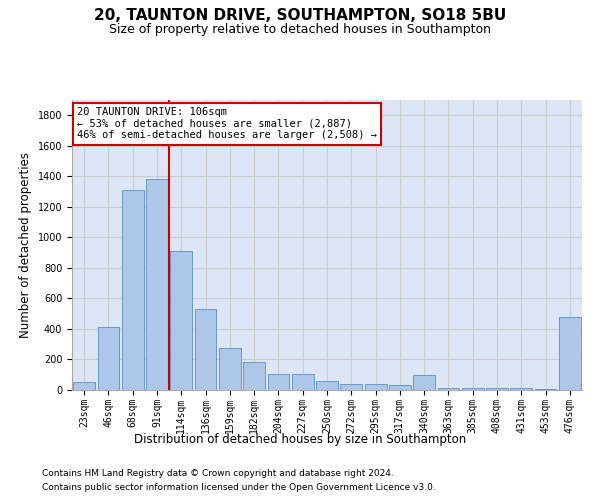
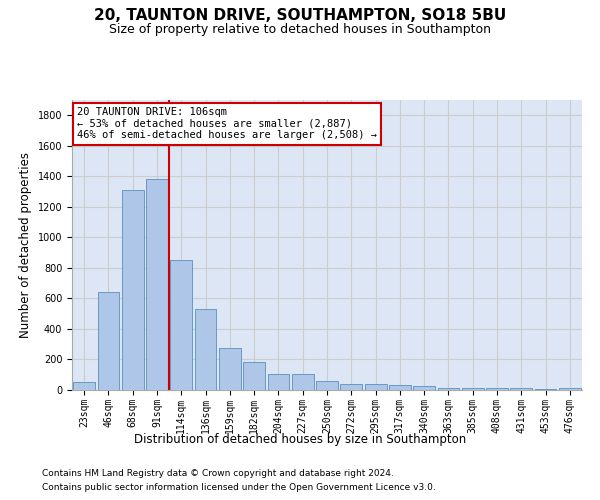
46sqm: 410 -> 640
114sqm: 910 -> 850
340sqm: 100 -> 20
476sqm: 480 -> 20
